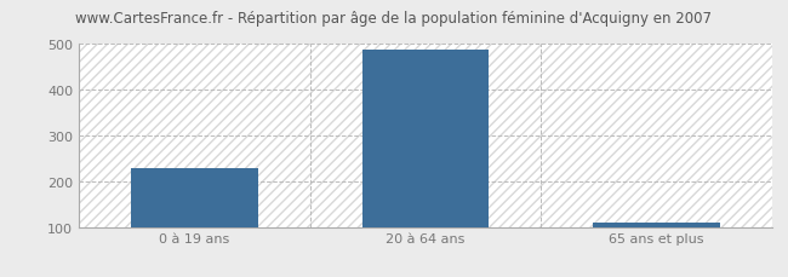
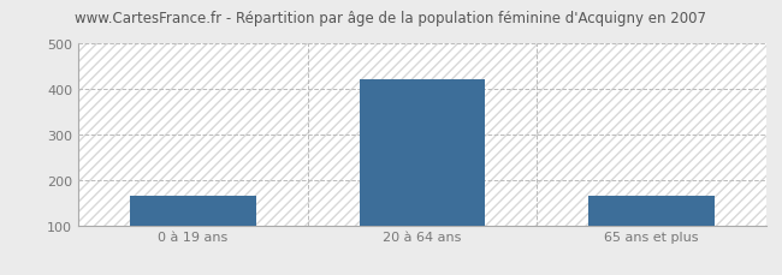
0 à 19 ans: 228 -> 165
20 à 64 ans: 487 -> 420
65 ans et plus: 110 -> 165
